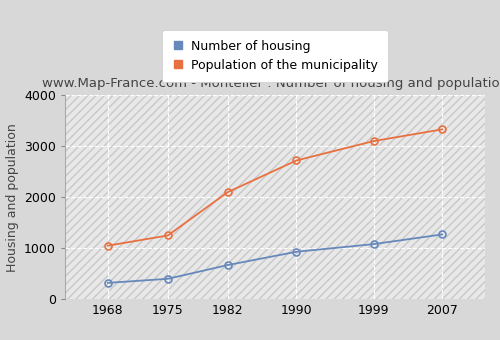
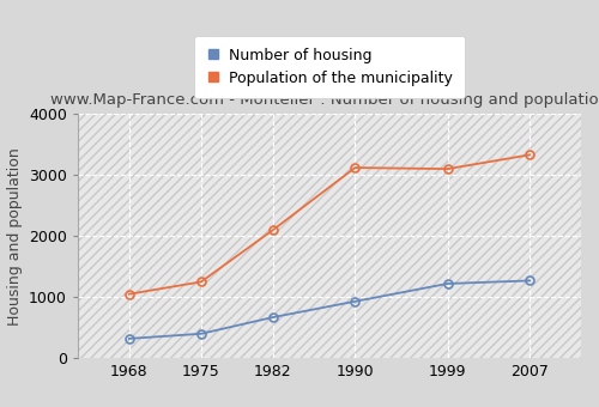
Population of the municipality/1990: 2720 -> 3120
Number of housing/1999: 1080 -> 1220
